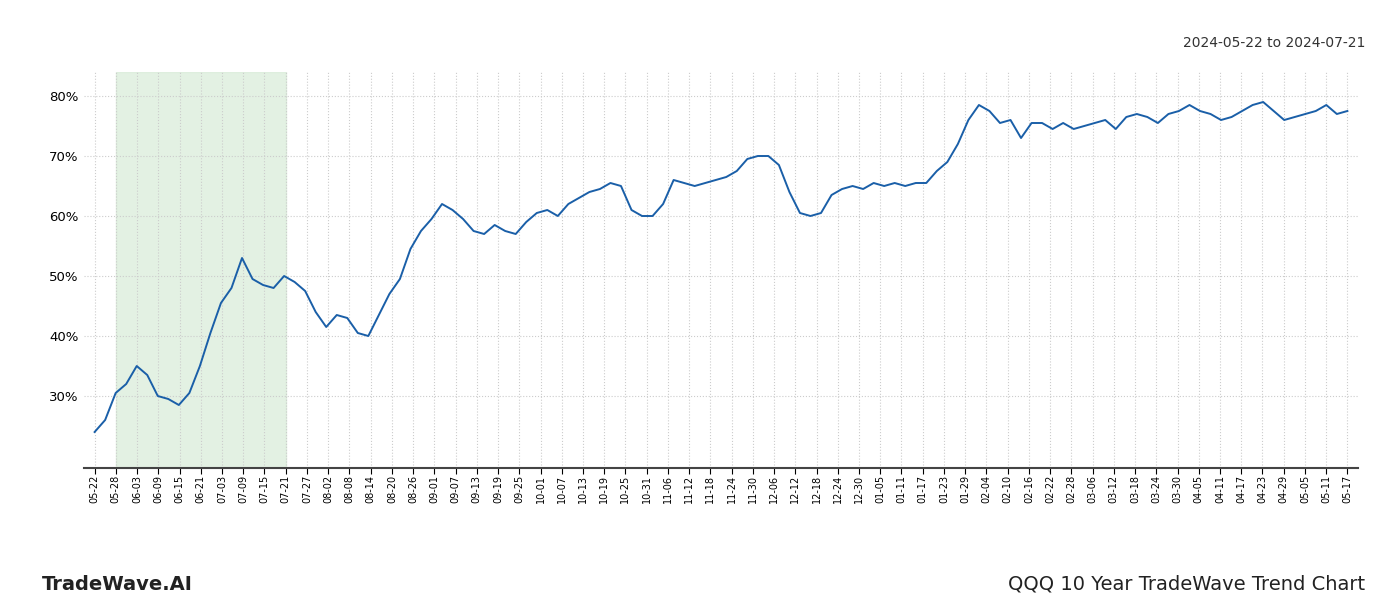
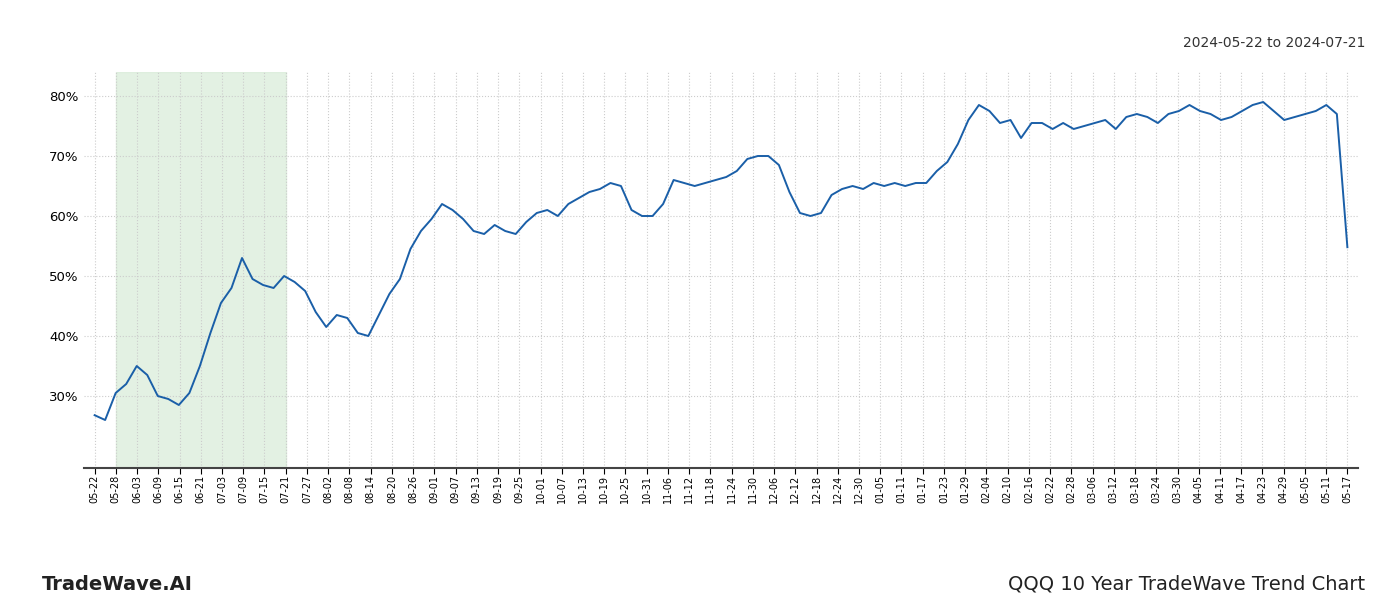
05-22: 24.0% -> 26.8%
05-17: 77.5% -> 54.8%
